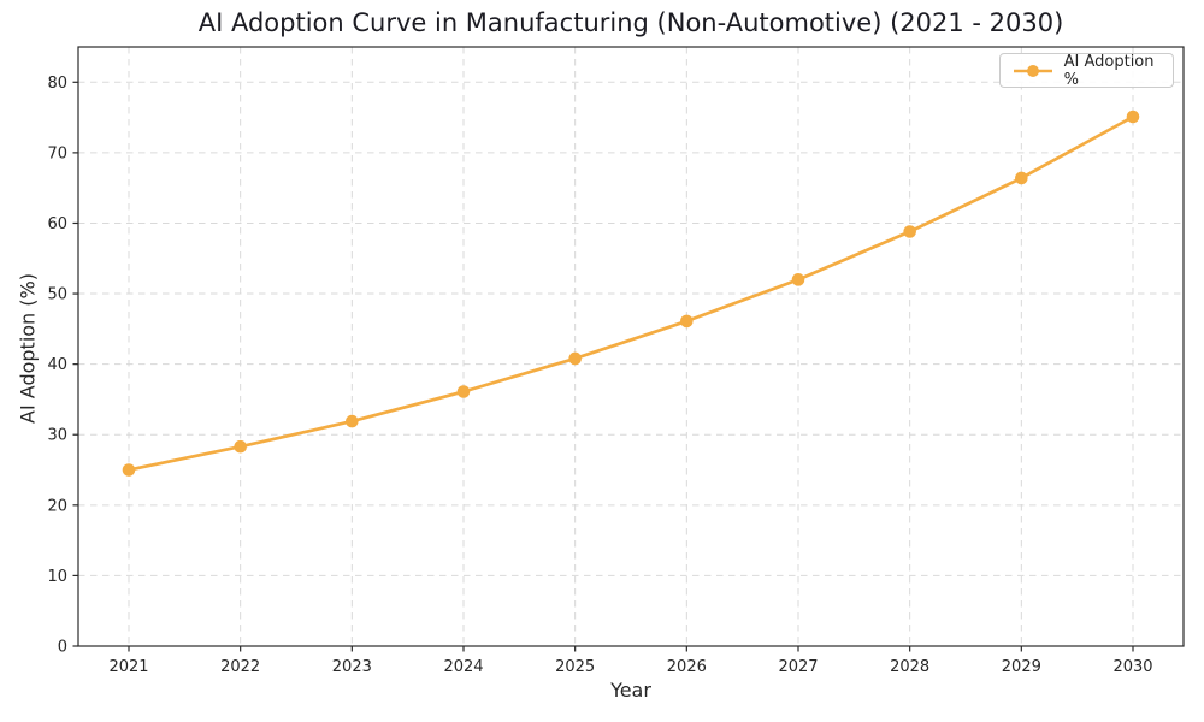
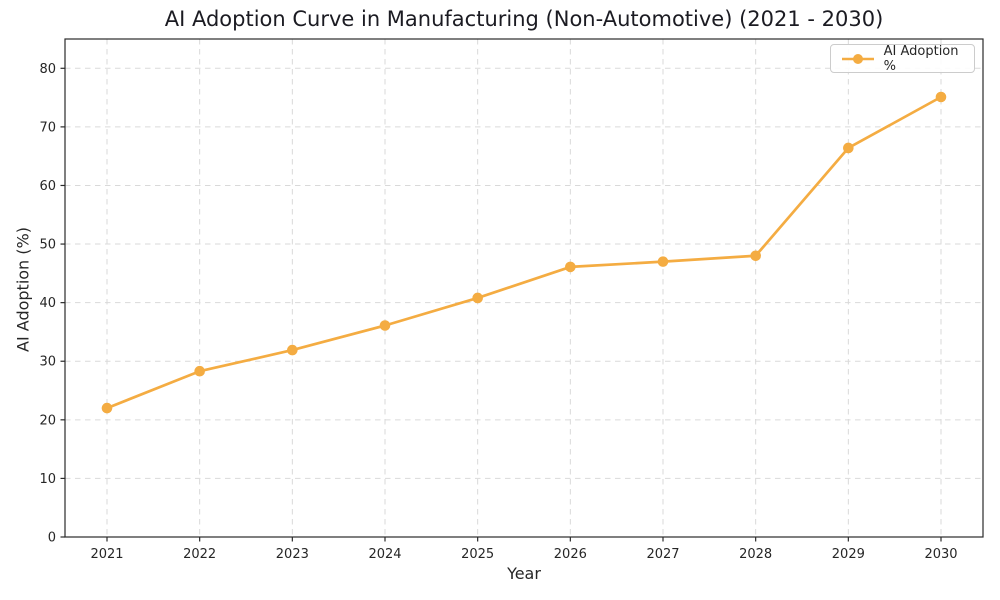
2021: 25 -> 22
2027: 52 -> 47
2028: 59 -> 48
